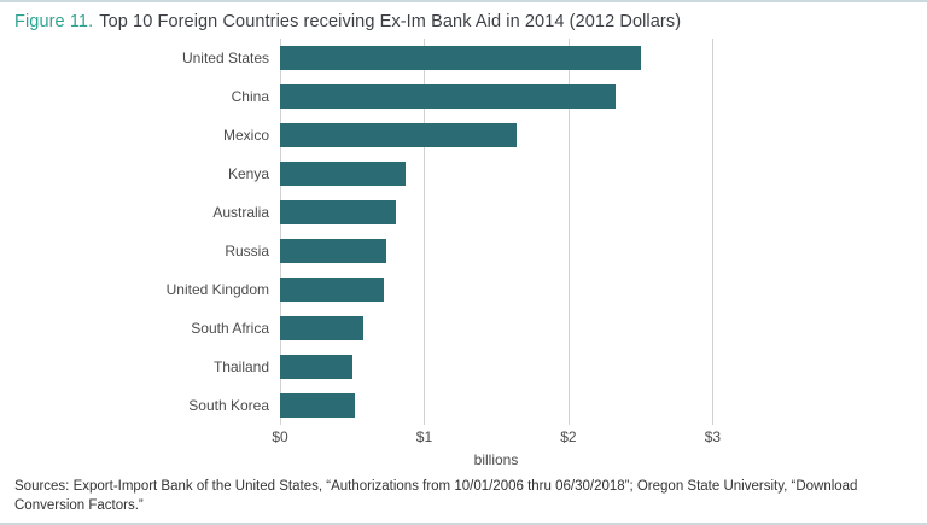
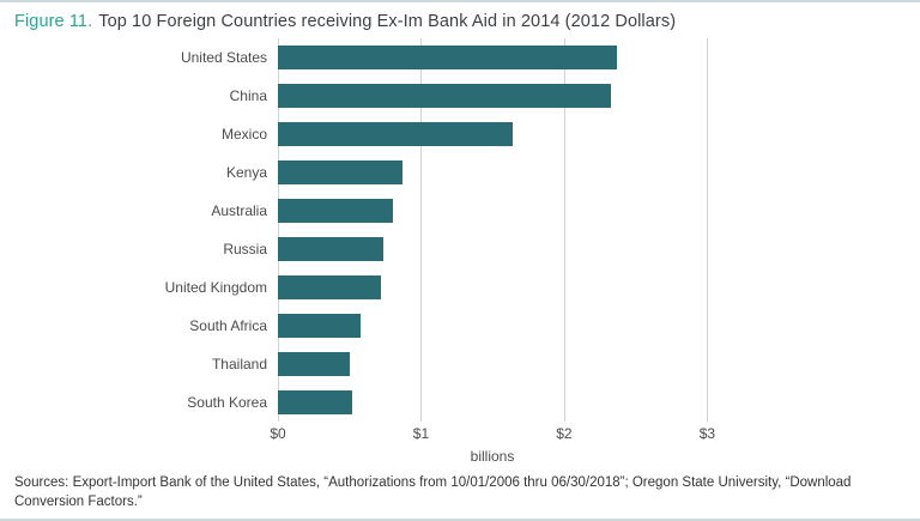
United States: $2.50 -> $2.37
